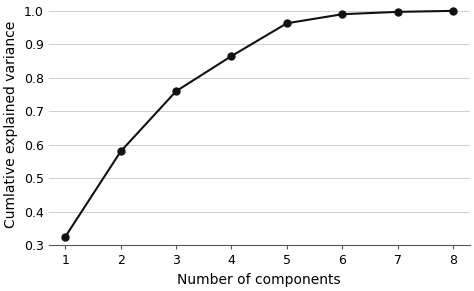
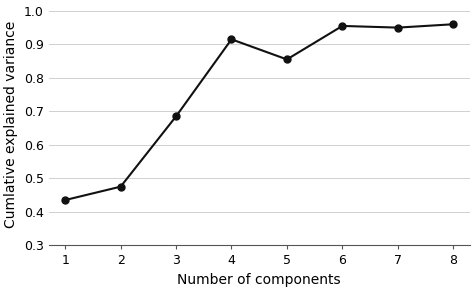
1: 0.325 -> 0.435
2: 0.580 -> 0.475
3: 0.760 -> 0.685
4: 0.865 -> 0.915
5: 0.963 -> 0.855
6: 0.990 -> 0.955
7: 0.997 -> 0.950
8: 1.000 -> 0.960
